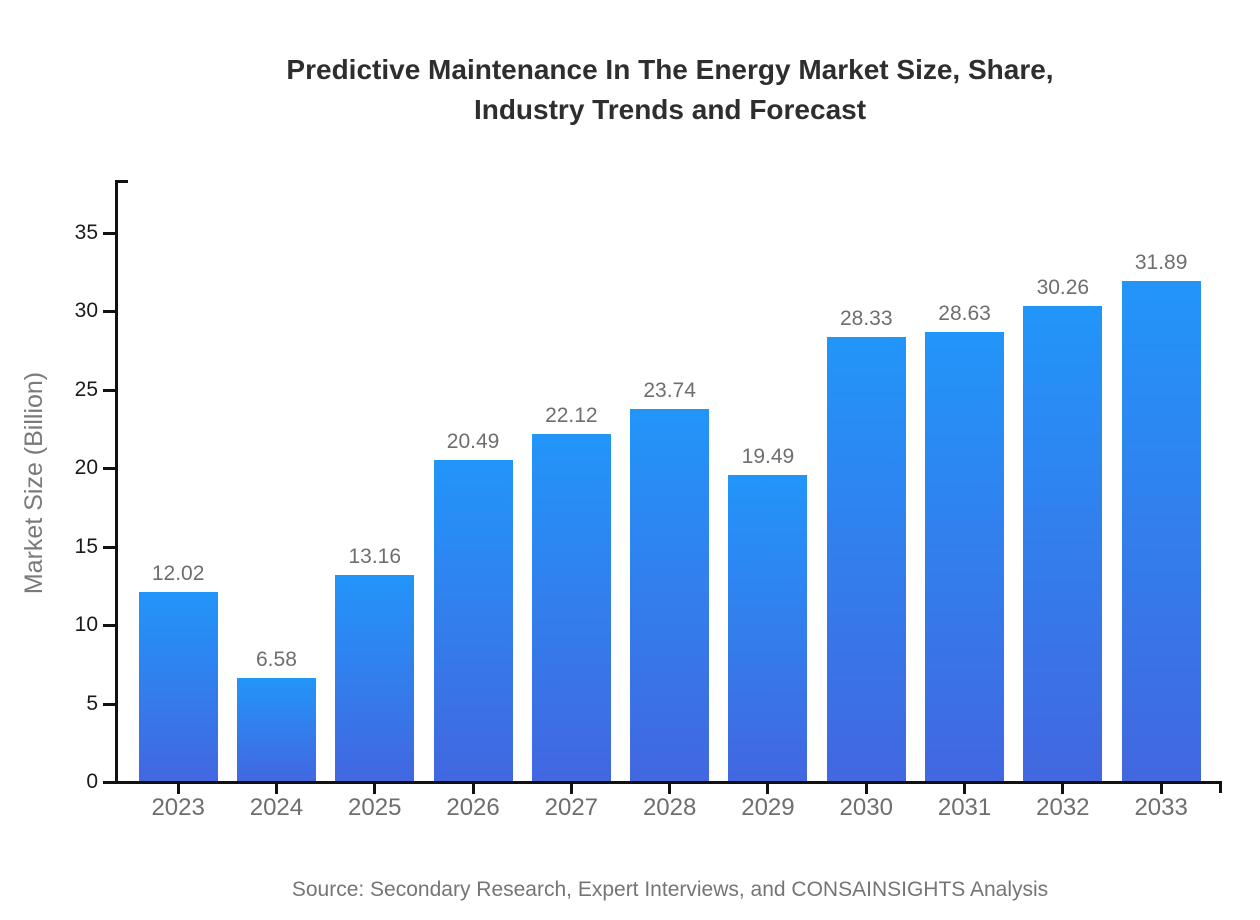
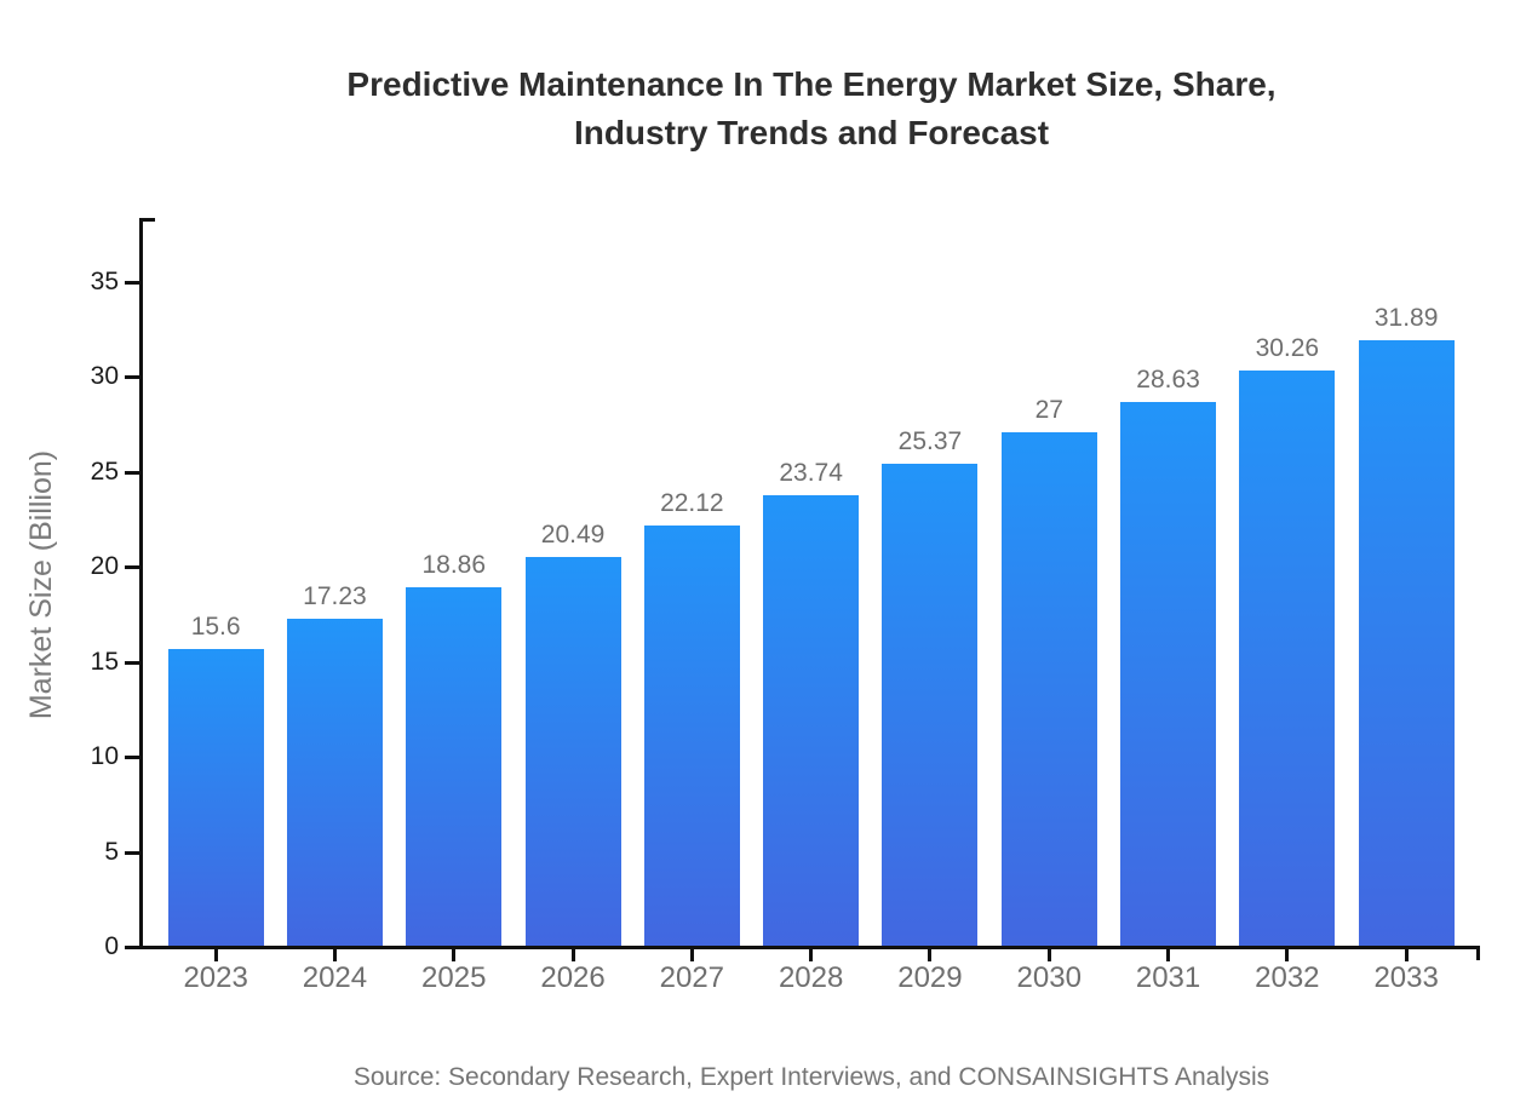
2023: 12.02 -> 15.6
2024: 6.58 -> 17.23
2025: 13.16 -> 18.86
2029: 19.49 -> 25.37
2030: 28.33 -> 27
